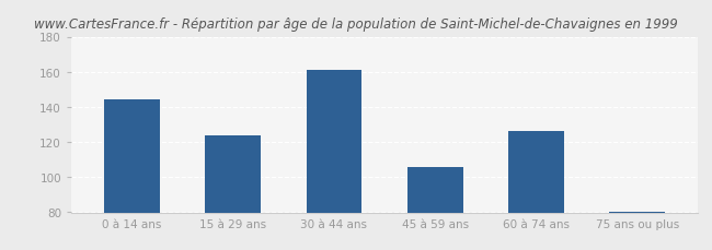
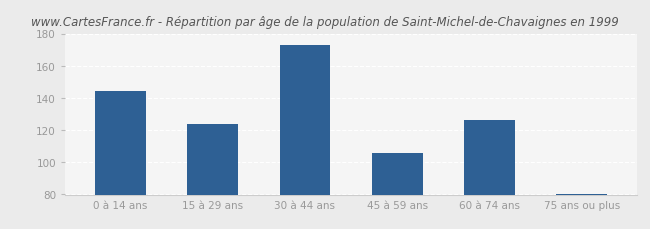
30 à 44 ans: 161 -> 173
